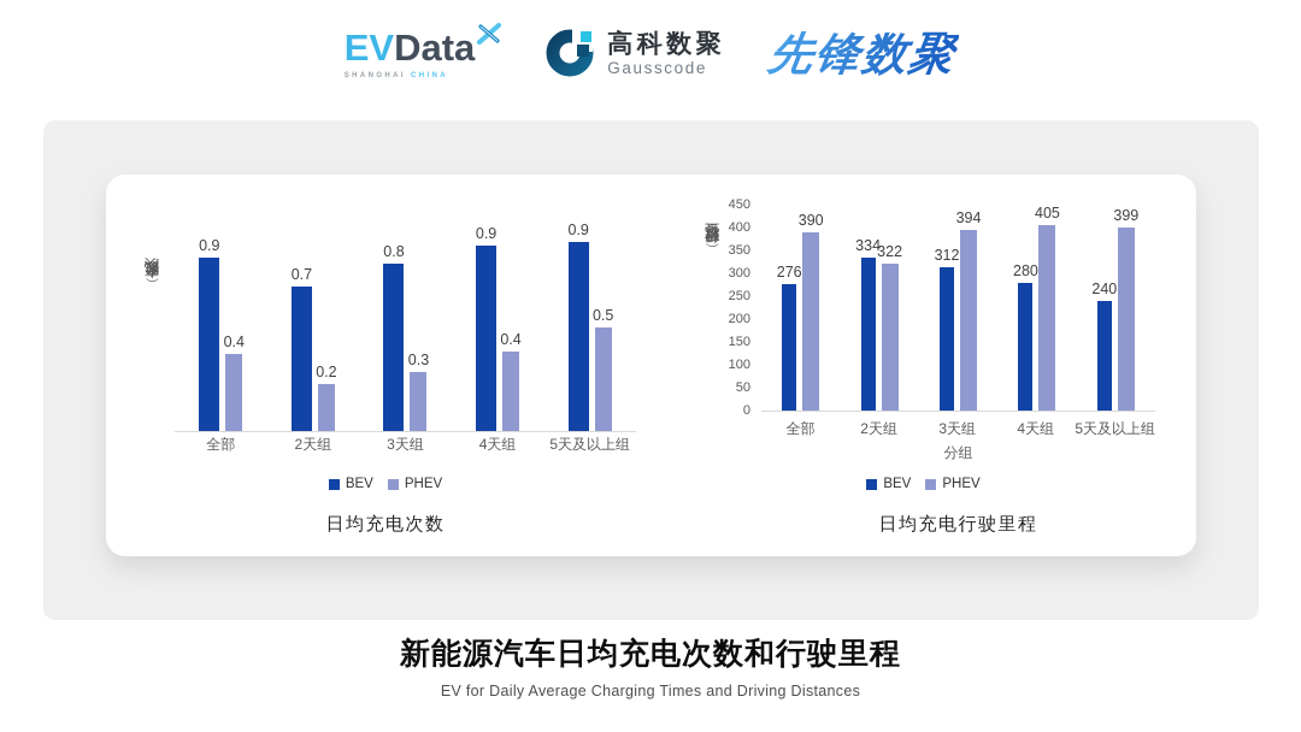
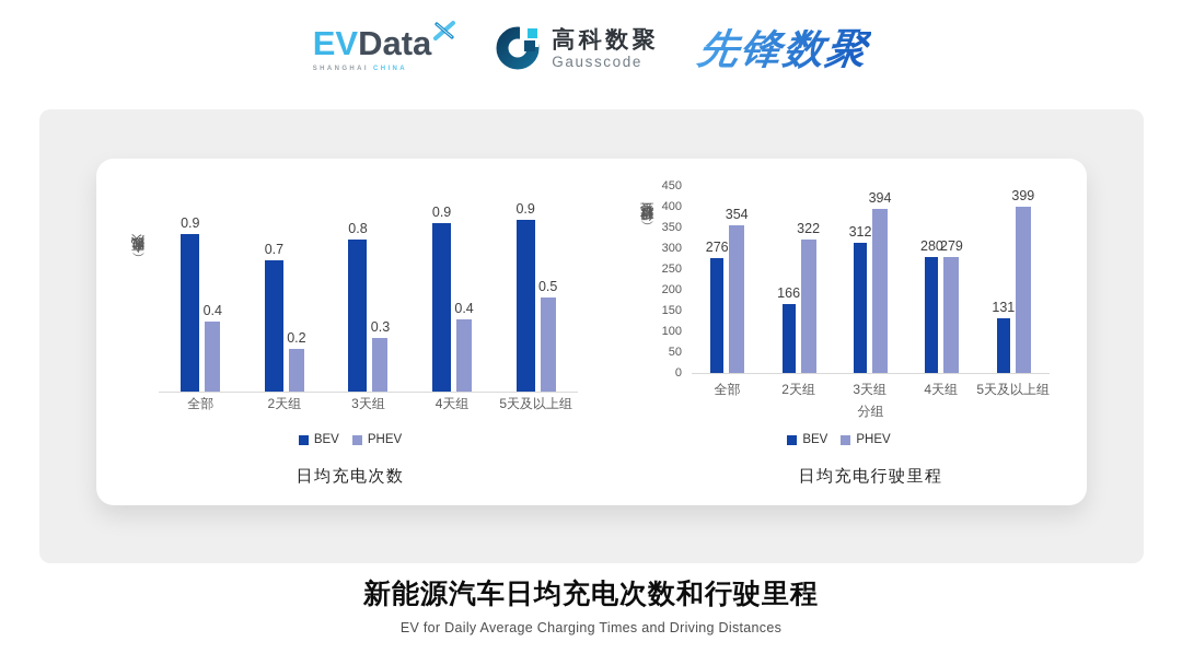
日均充电行驶里程/PHEV/全部: 390 -> 354
日均充电行驶里程/BEV/2天组: 334 -> 166
日均充电行驶里程/PHEV/4天组: 405 -> 279
日均充电行驶里程/BEV/5天及以上组: 240 -> 131
